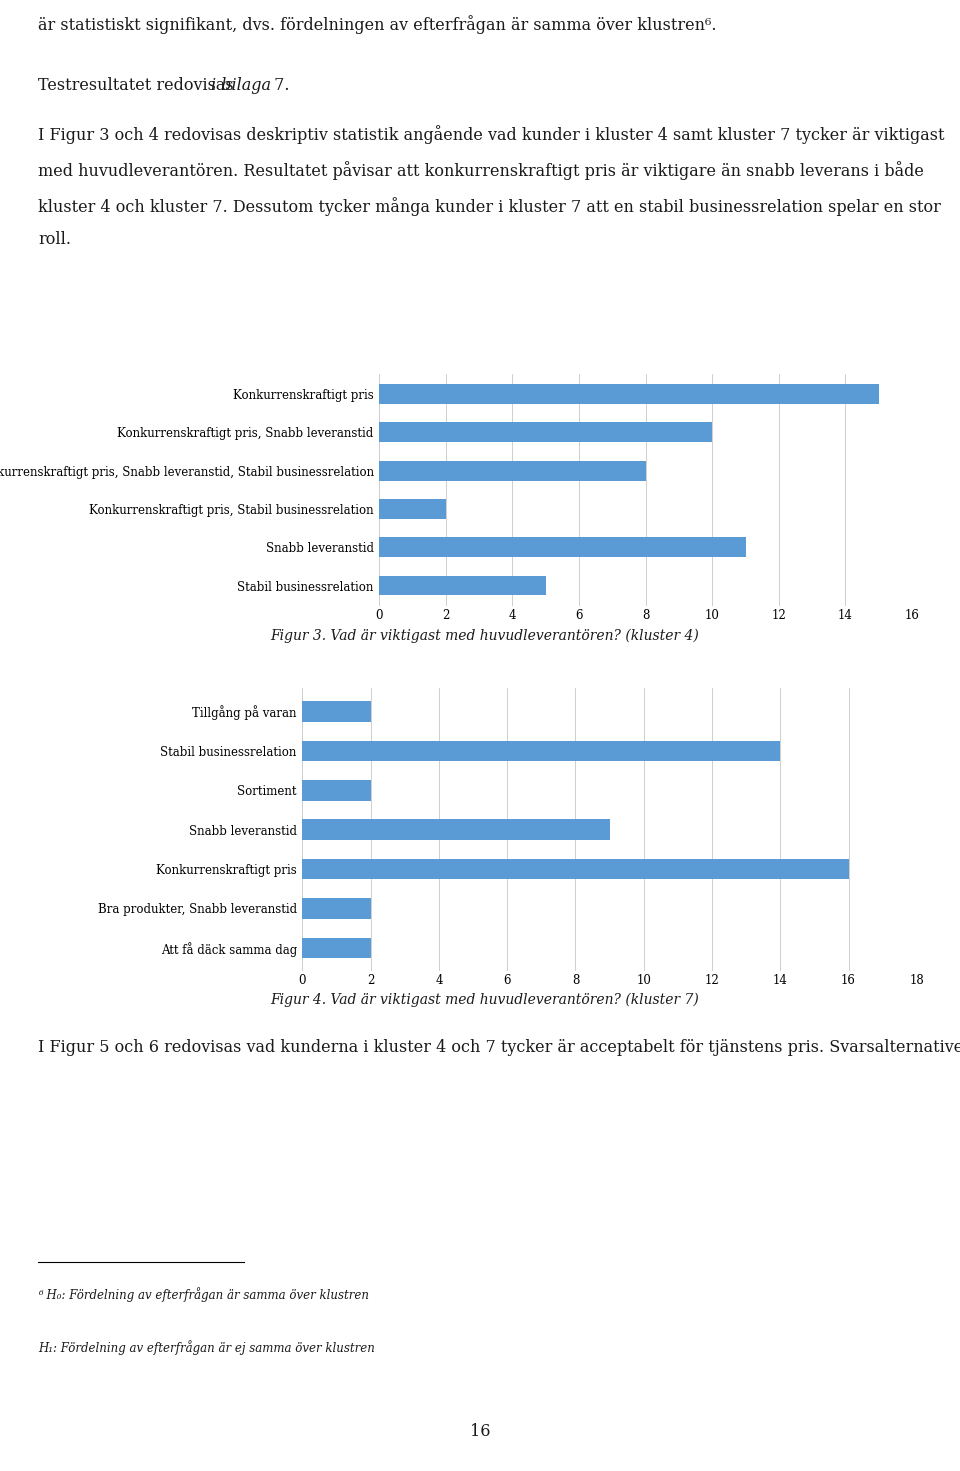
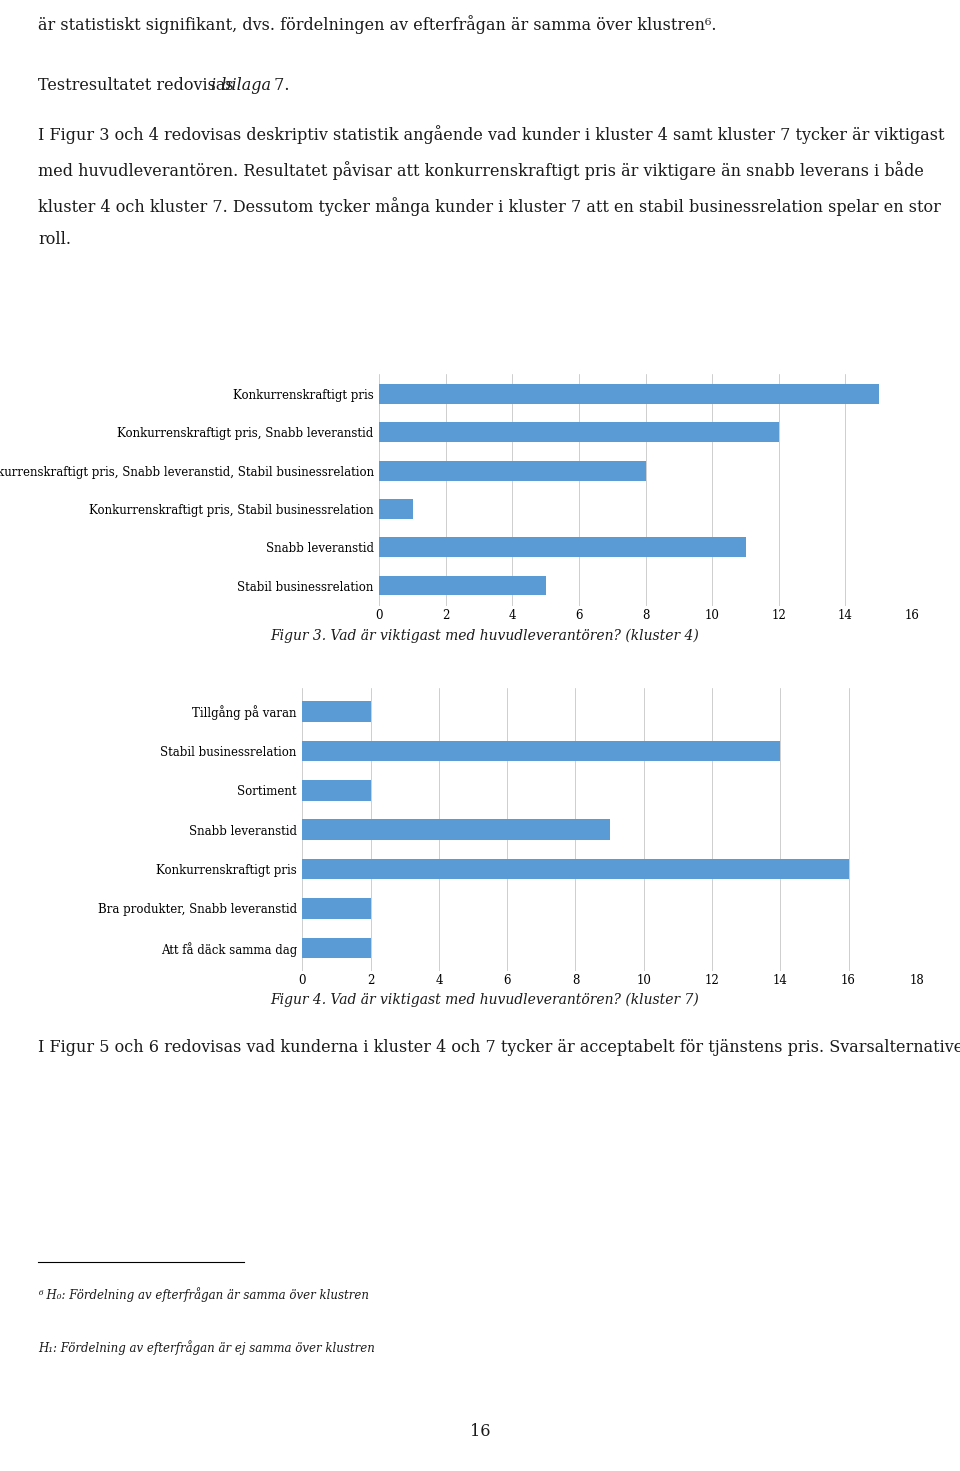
Konkurrenskraftigt pris, Snabb leveranstid: 10 -> 12
Konkurrenskraftigt pris, Stabil businessrelation: 2 -> 1
